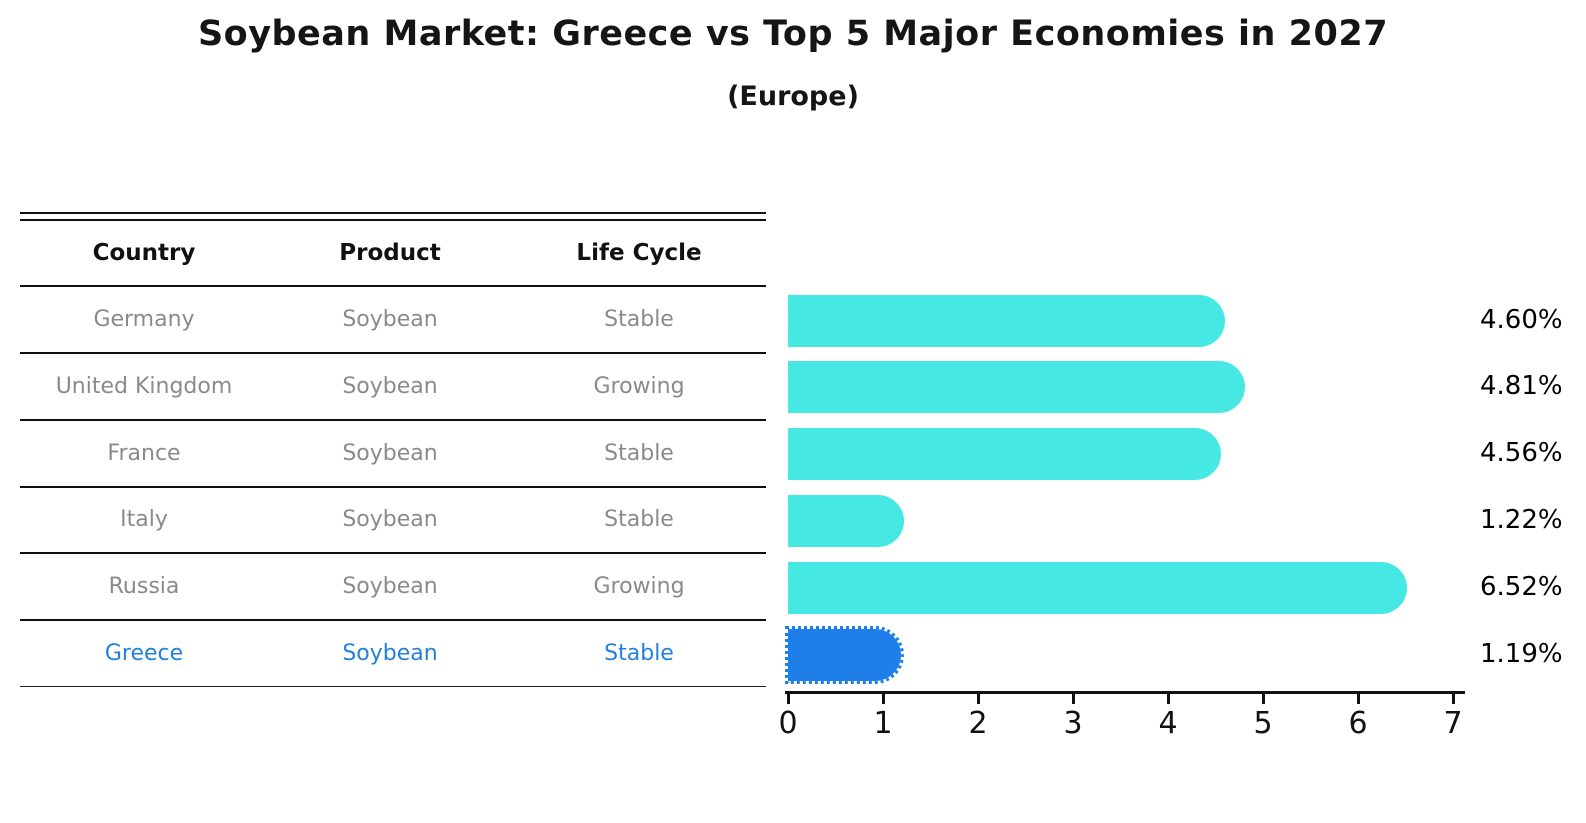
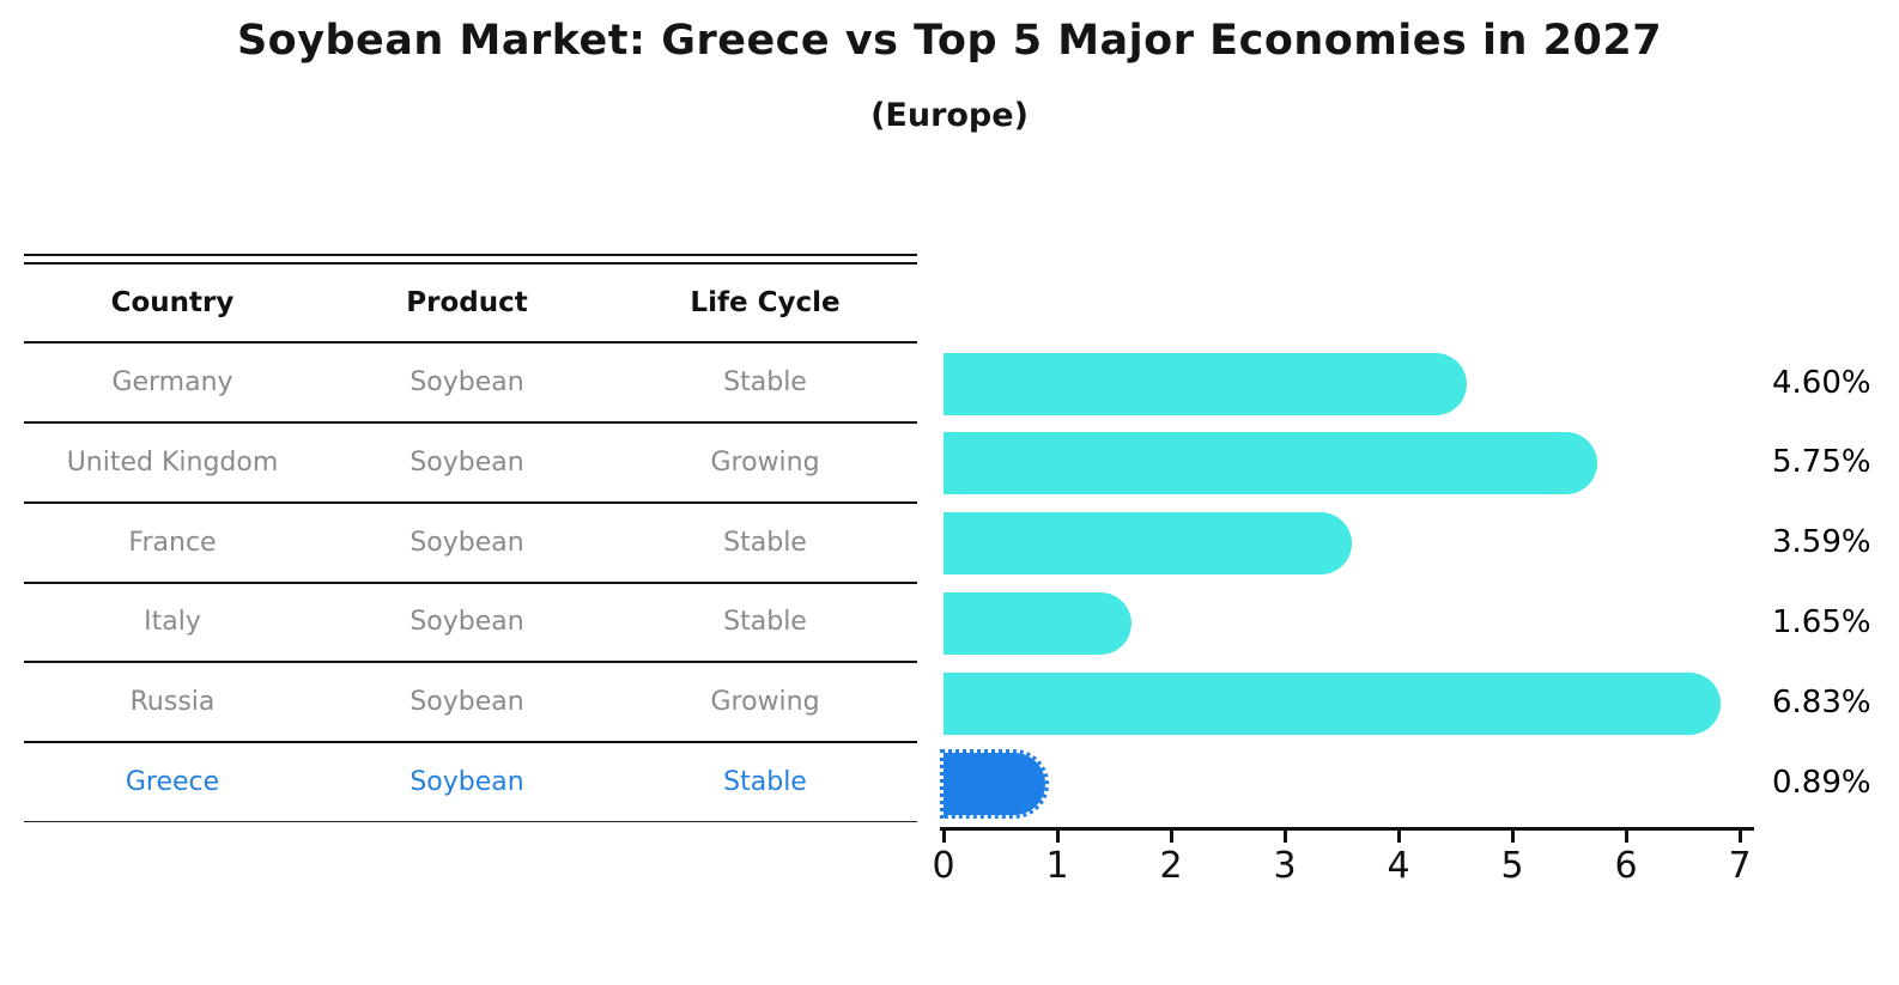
United Kingdom: 4.81% -> 5.75%
France: 4.56% -> 3.59%
Italy: 1.22% -> 1.65%
Russia: 6.52% -> 6.83%
Greece: 1.19% -> 0.89%
